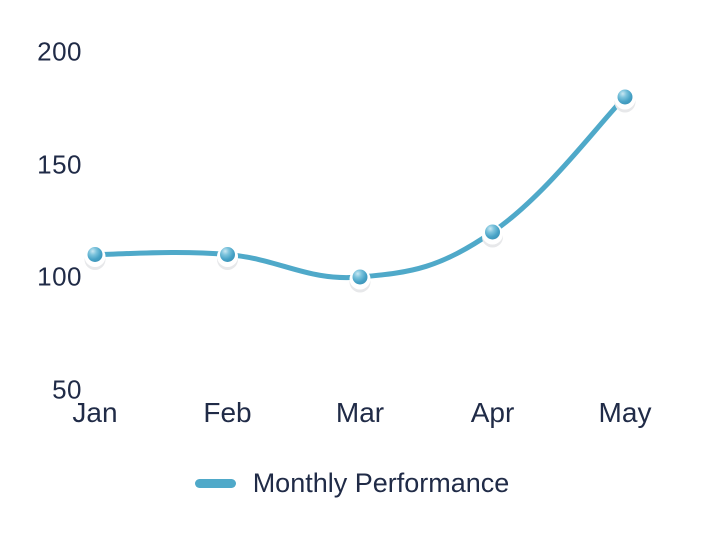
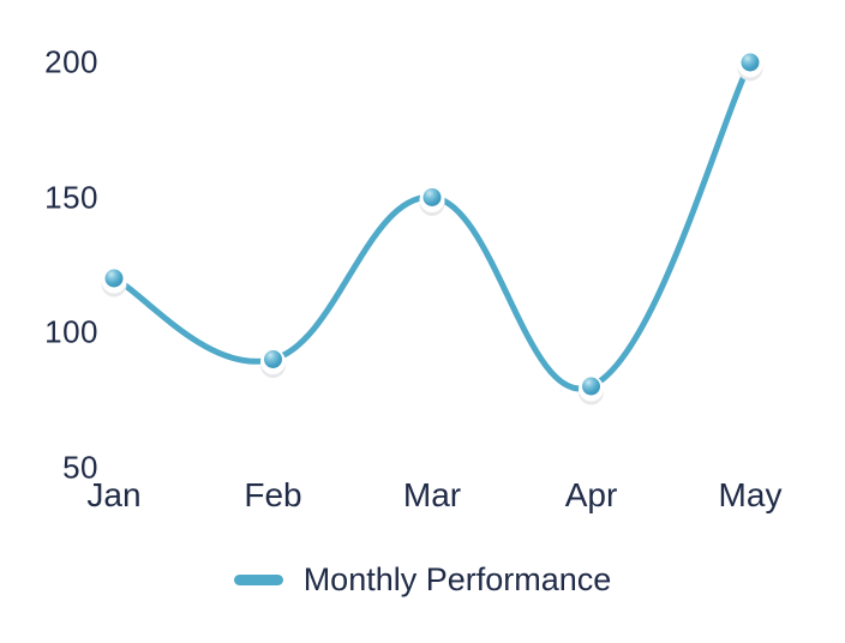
Jan: 110 -> 120
Feb: 110 -> 90
Mar: 100 -> 150
Apr: 120 -> 80
May: 180 -> 200
